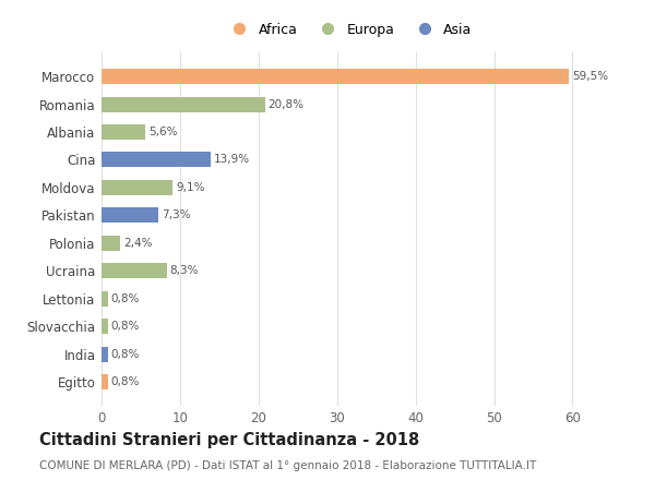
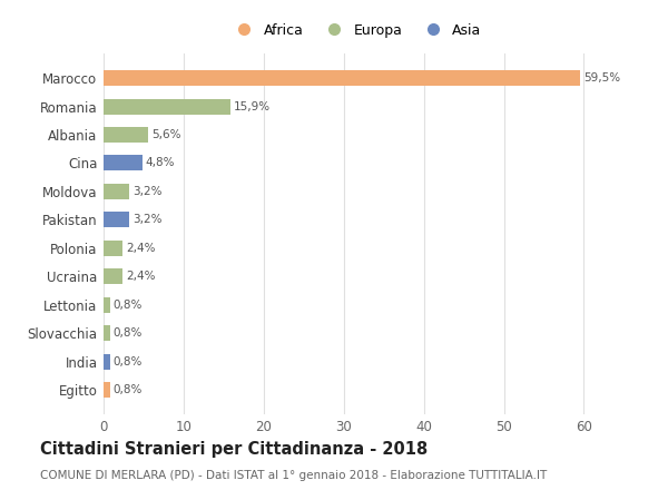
Romania: 20,8% -> 15,9%
Cina: 13,9% -> 4,8%
Moldova: 9,1% -> 3,2%
Pakistan: 7,3% -> 3,2%
Ucraina: 8,3% -> 2,4%
